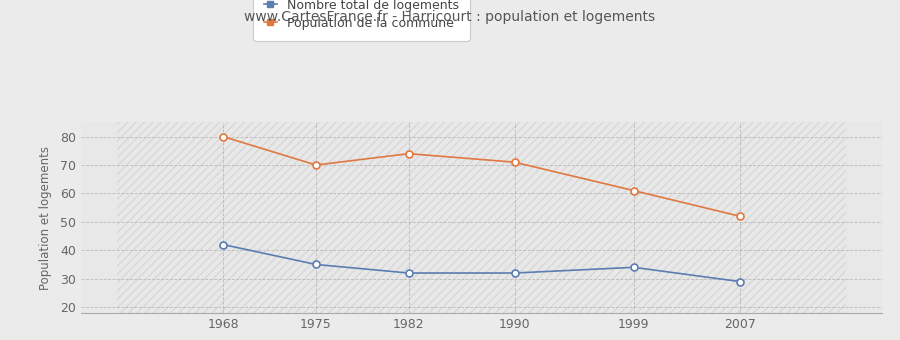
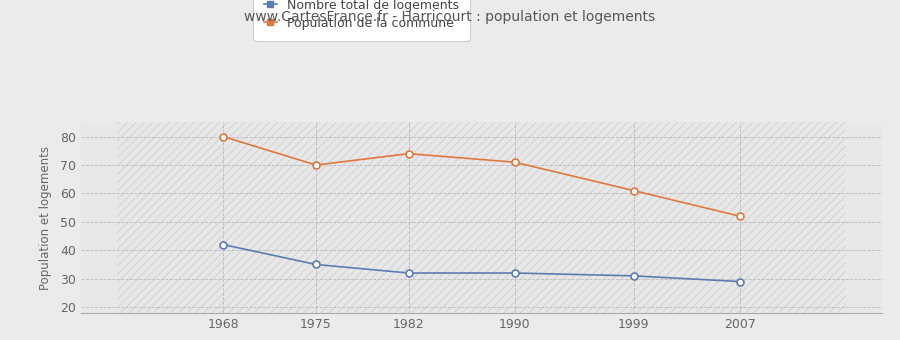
Nombre total de logements/1999: 34 -> 31
